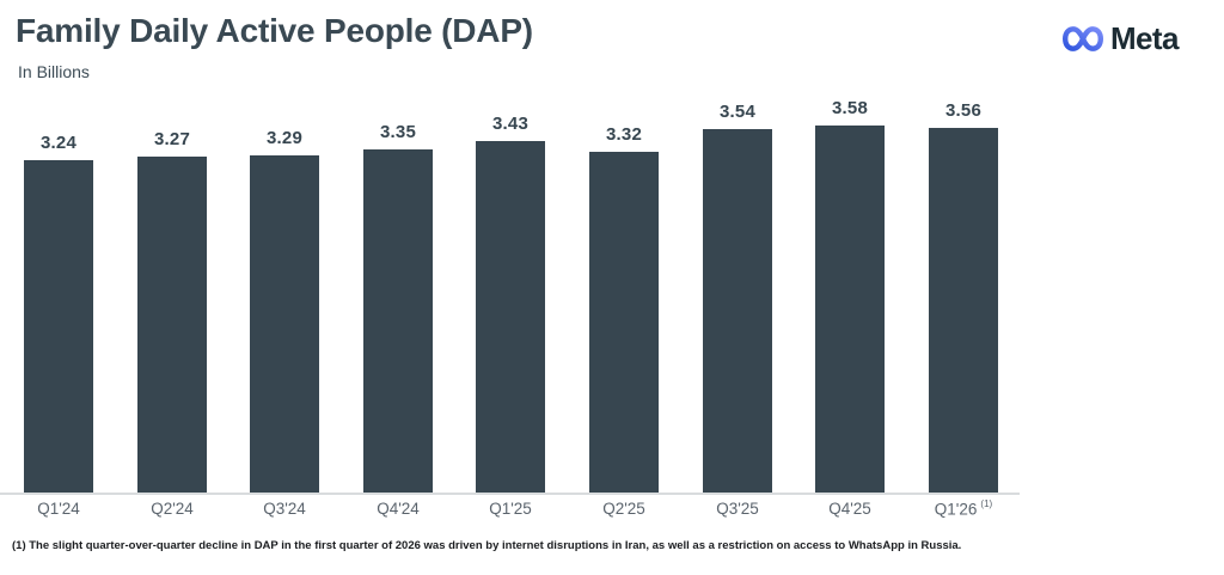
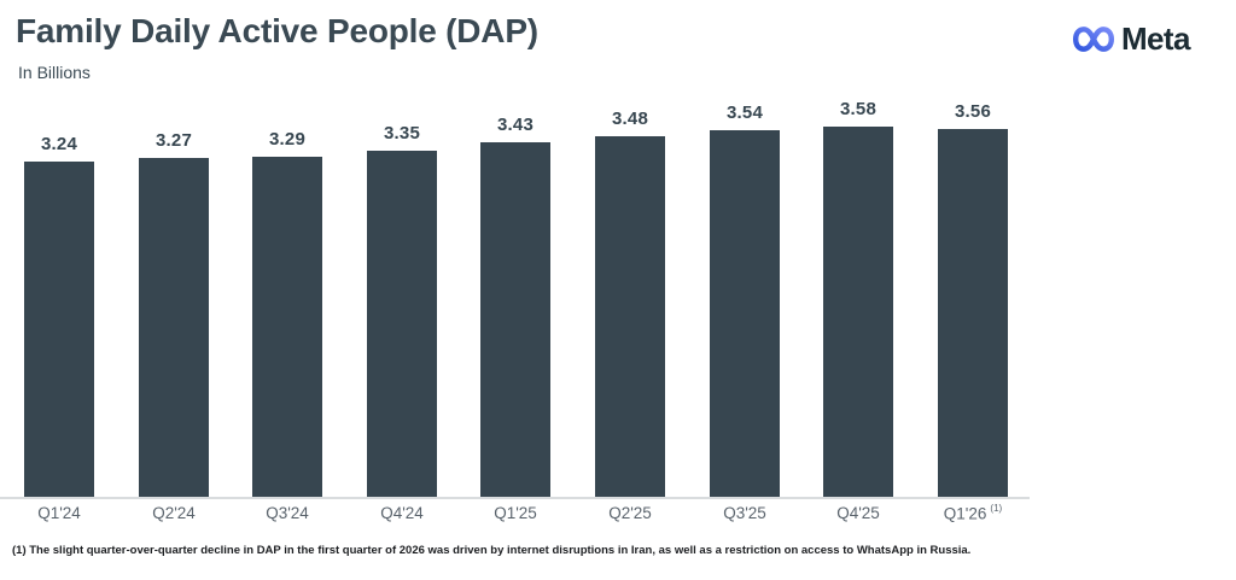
Q2'25: 3.32 -> 3.48
